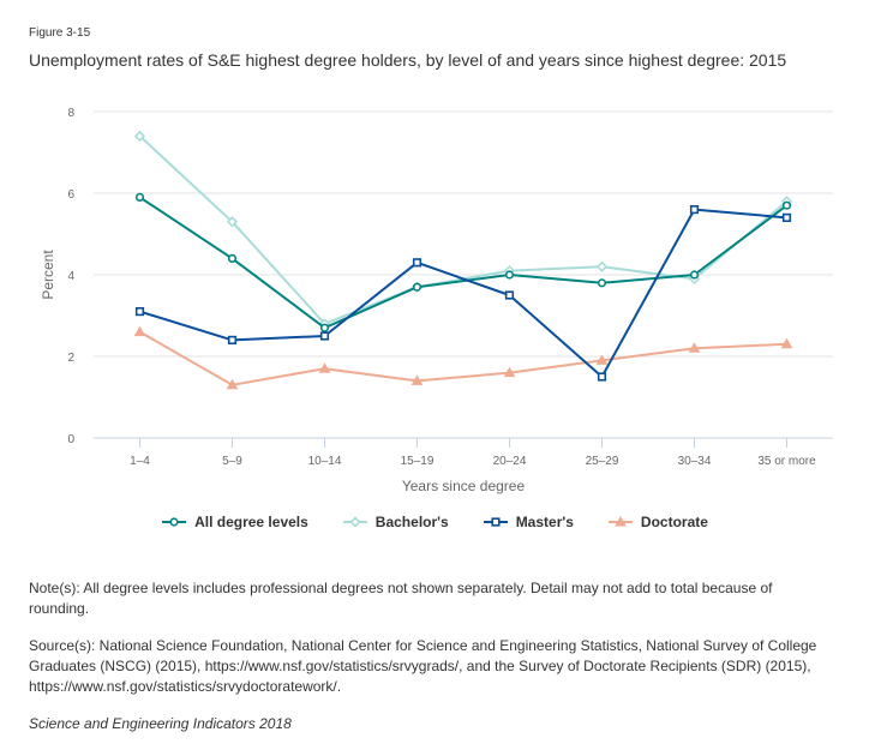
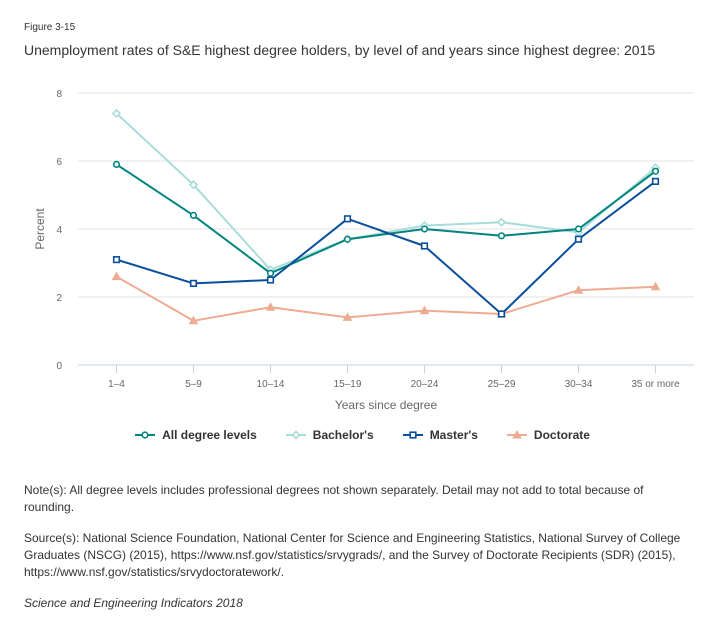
Doctorate/25–29: 1.9 -> 1.5
Master's/30–34: 5.6 -> 3.7
